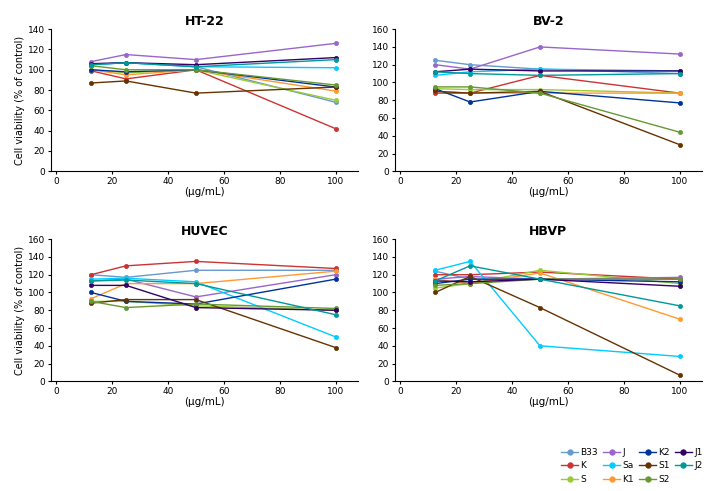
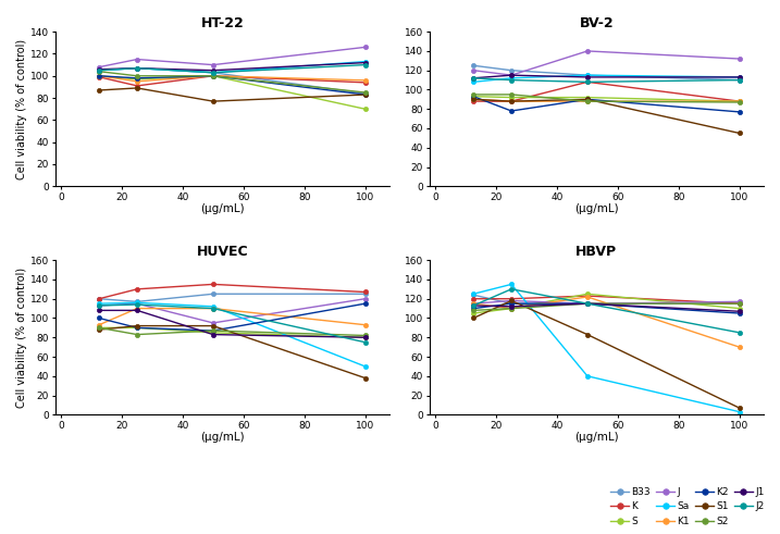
HT-22/B33/100: 68 -> 84
HT-22/K/100: 42 -> 94
HT-22/Sa/100: 102 -> 113
HT-22/K1/100: 79 -> 96
BV-2/S1/100: 30 -> 55
BV-2/S2/100: 44 -> 87
HUVEC/K1/100: 124 -> 93
HBVP/Sa/100: 28 -> 3
HBVP/K2/100: 112 -> 105
